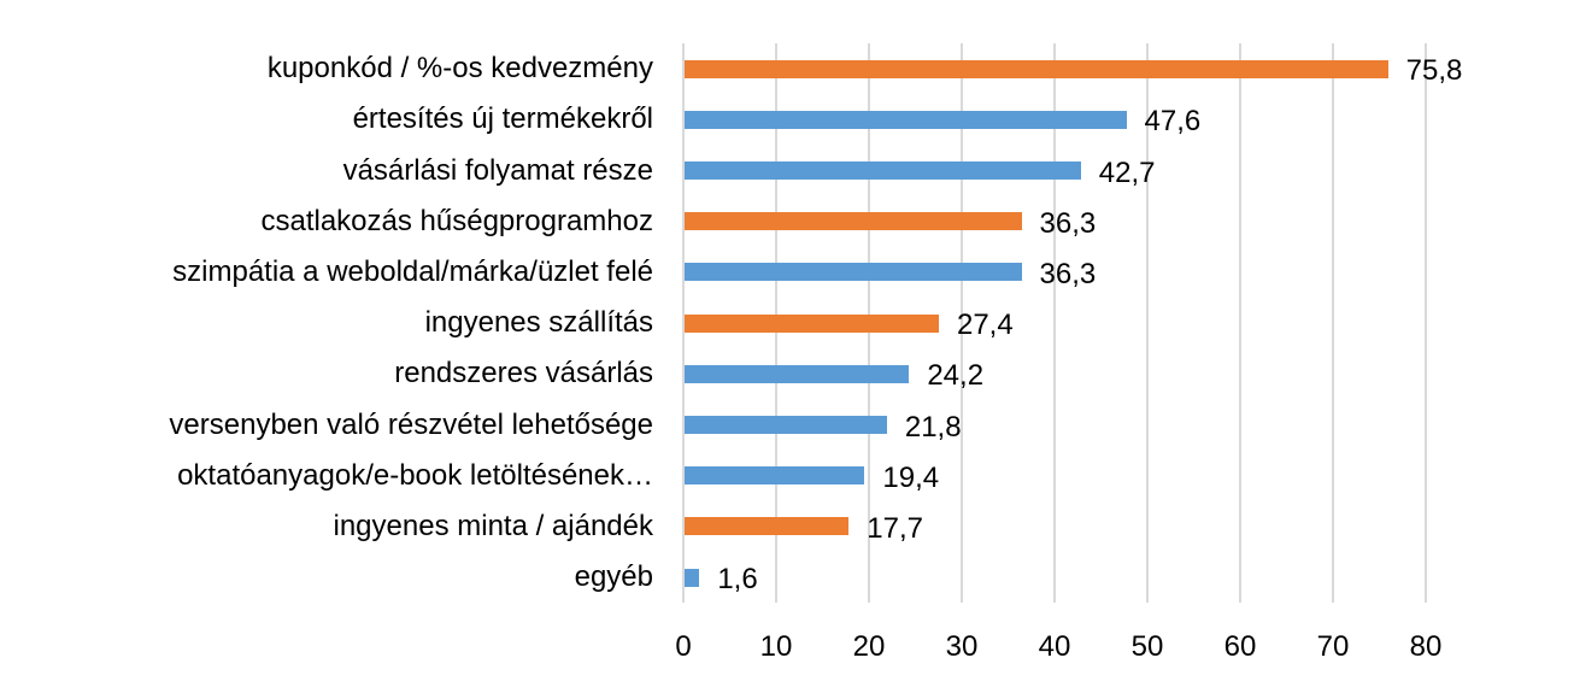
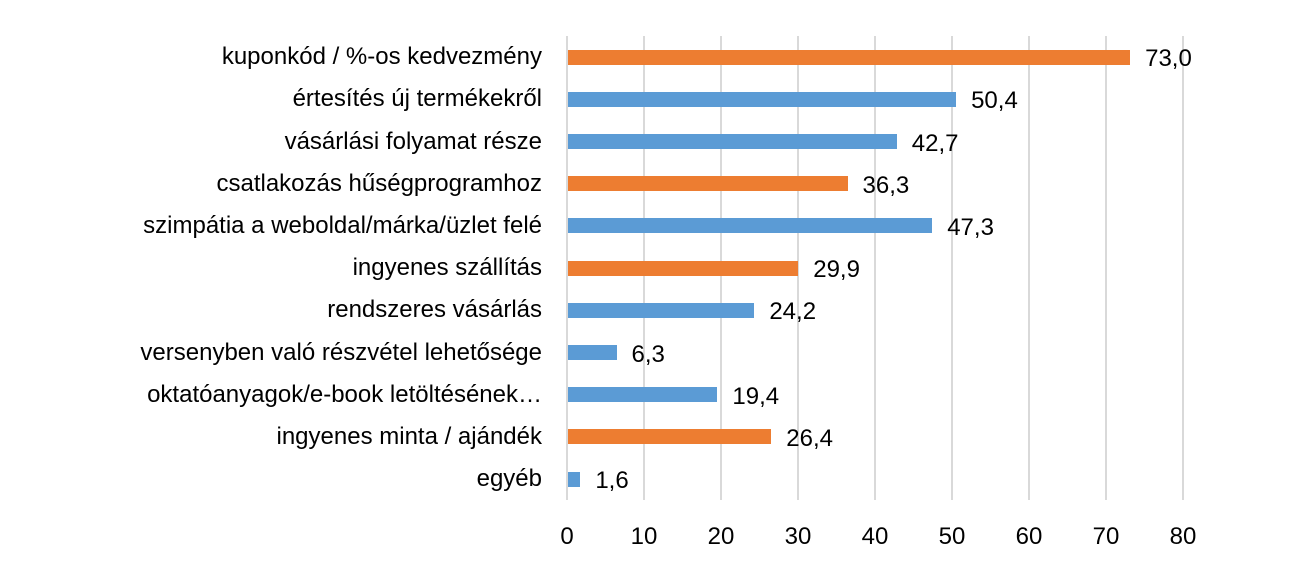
kuponkód / %-os kedvezmény: 75,8 -> 73,0
értesítés új termékekről: 47,6 -> 50,4
szimpátia a weboldal/márka/üzlet felé: 36,3 -> 47,3
ingyenes szállítás: 27,4 -> 29,9
versenyben való részvétel lehetősége: 21,8 -> 6,3
ingyenes minta / ajándék: 17,7 -> 26,4
